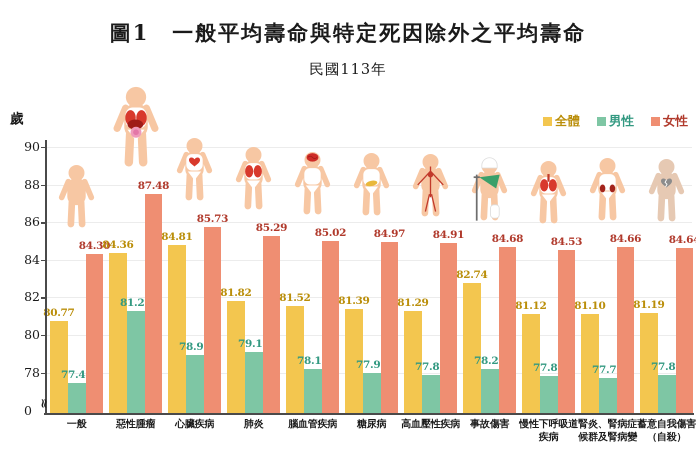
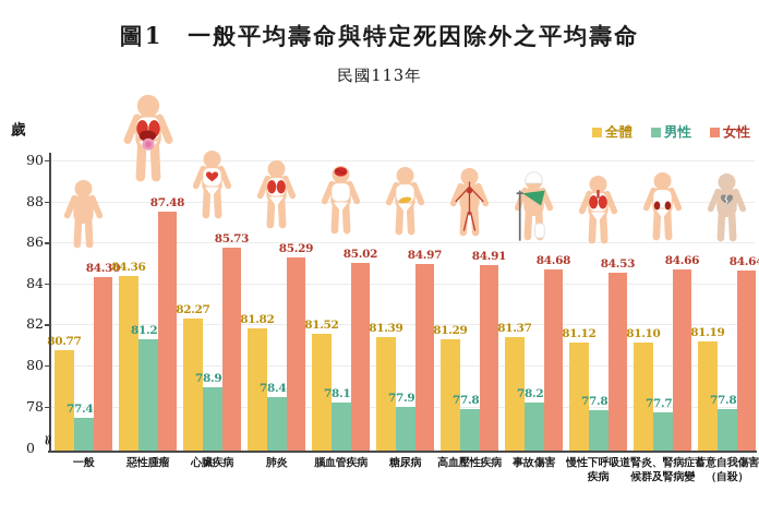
全體/心臟疾病: 84.81 -> 82.27
男性/肺炎: 79.12 -> 78.48
全體/事故傷害: 82.74 -> 81.37
